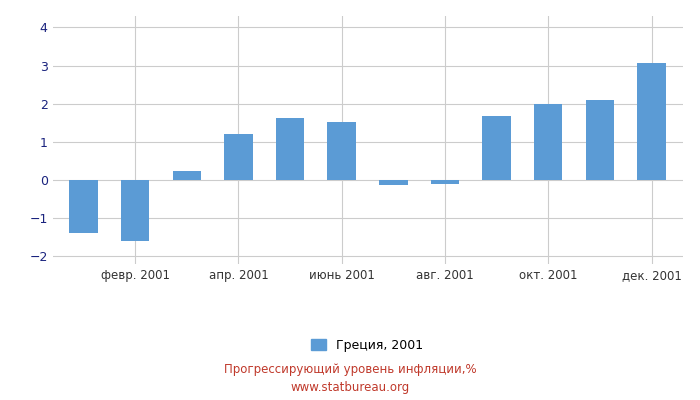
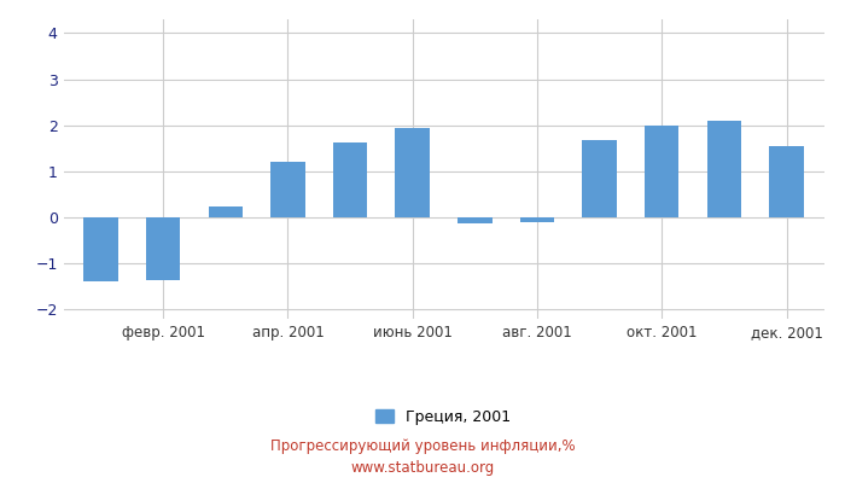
февр. 2001: -1.60 -> -1.35
июнь 2001: 1.53 -> 1.95
дек. 2001: 3.07 -> 1.55
